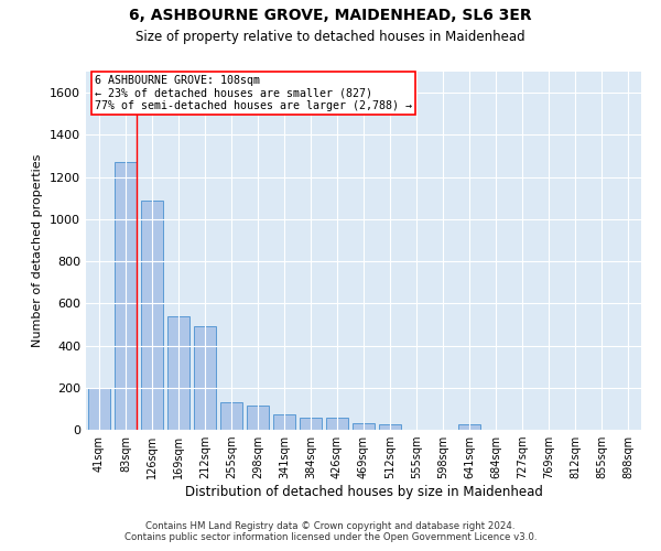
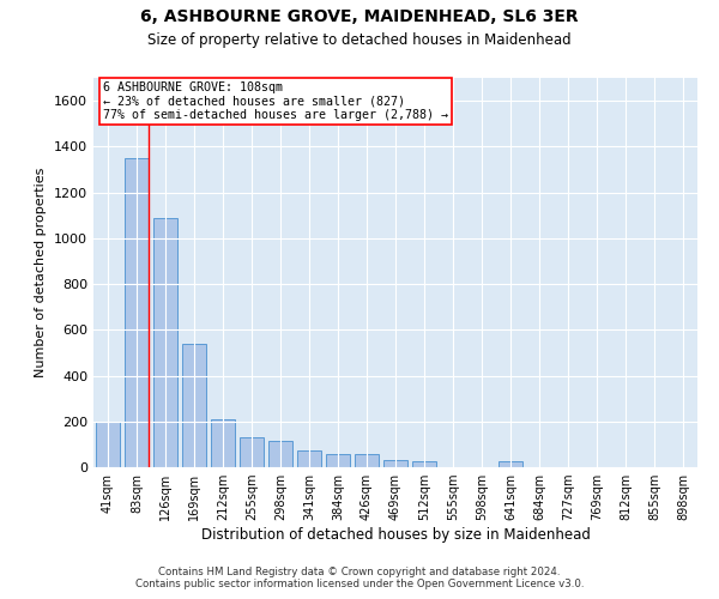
83sqm: 1270 -> 1350
212sqm: 490 -> 210
